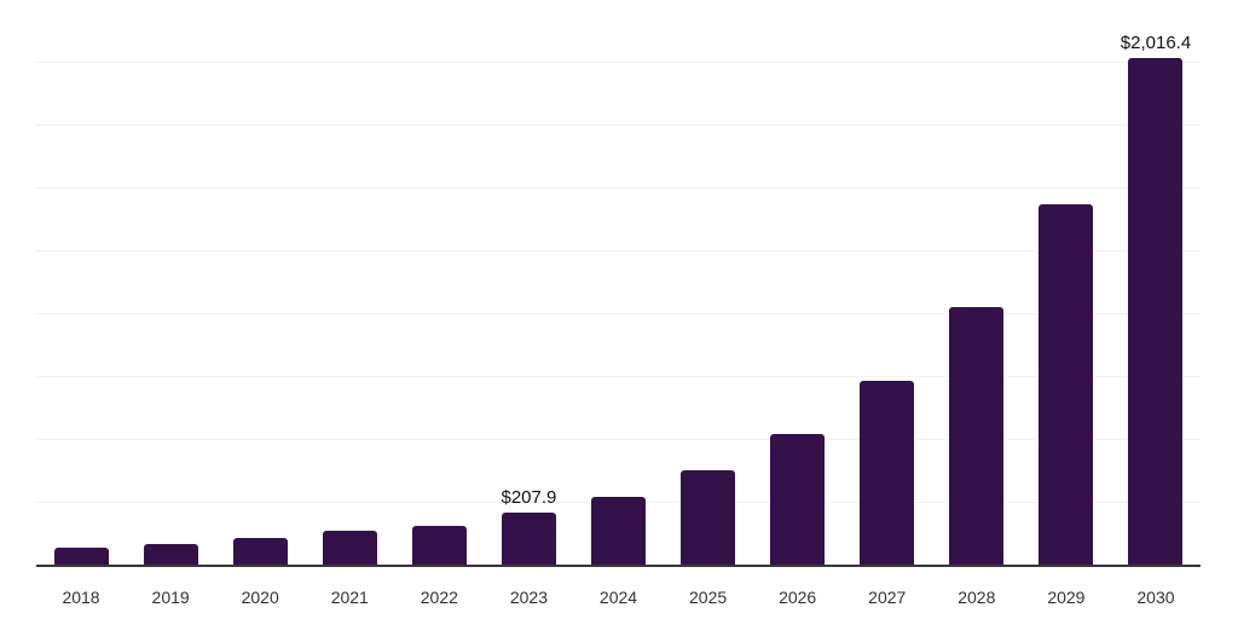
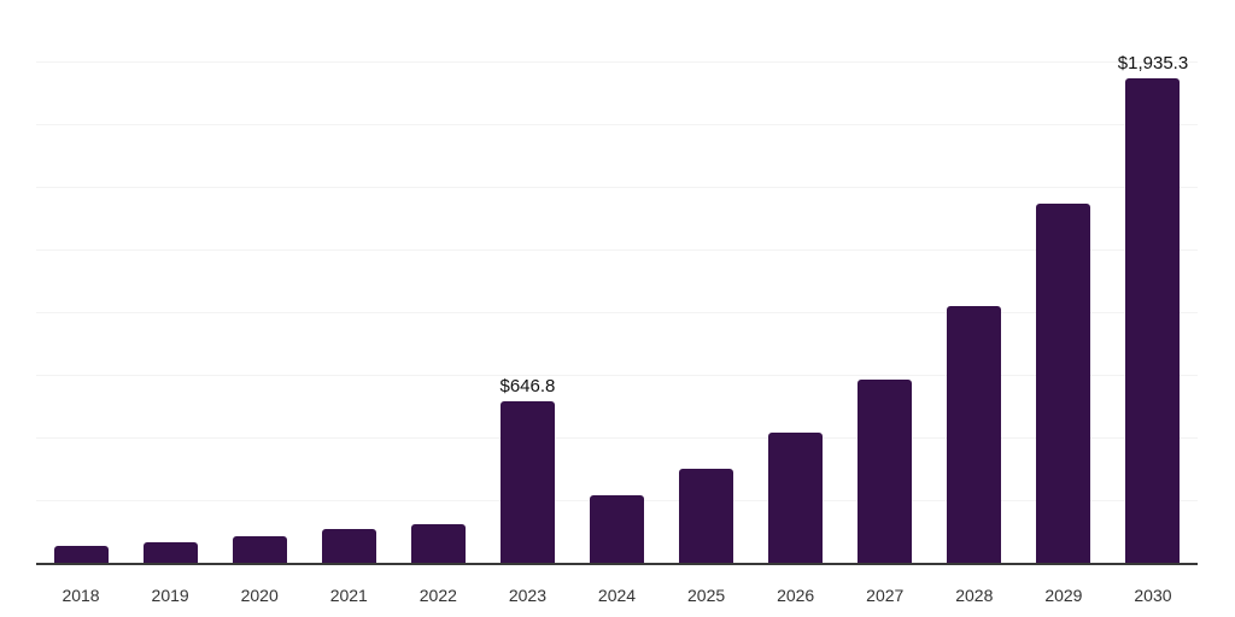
2023: $207.9 -> $646.8
2030: $2,016.4 -> $1,935.3
